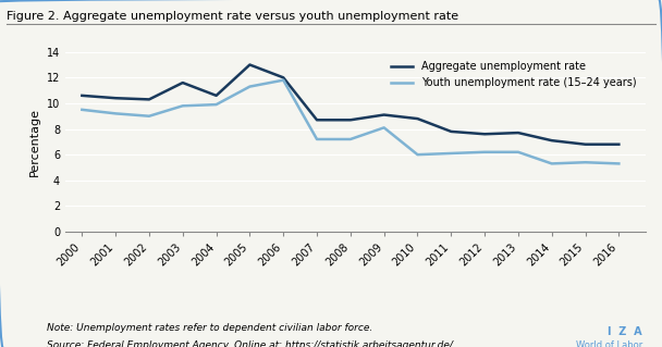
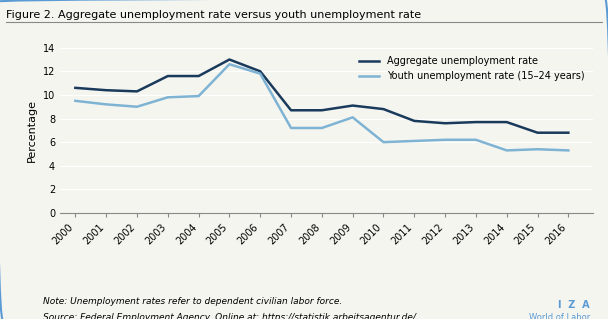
Aggregate unemployment rate/2004: 10.6 -> 11.6
Youth unemployment rate (15–24 years)/2005: 11.3 -> 12.6
Aggregate unemployment rate/2014: 7.1 -> 7.7
